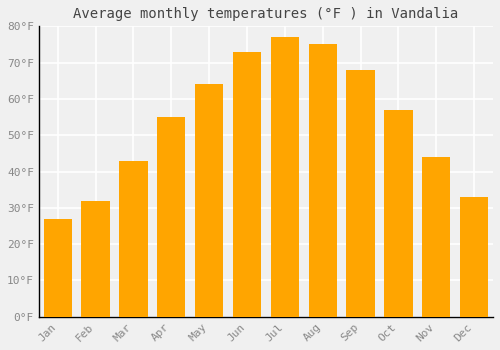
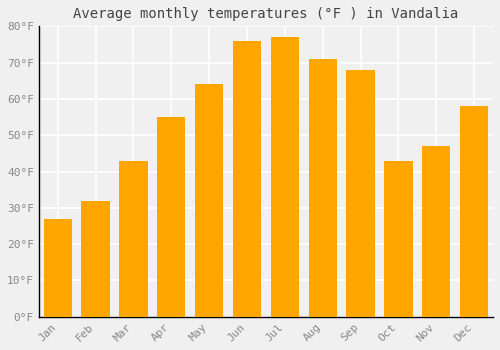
Jun: 73°F -> 76°F
Aug: 75°F -> 71°F
Oct: 57°F -> 43°F
Nov: 44°F -> 47°F
Dec: 33°F -> 58°F
